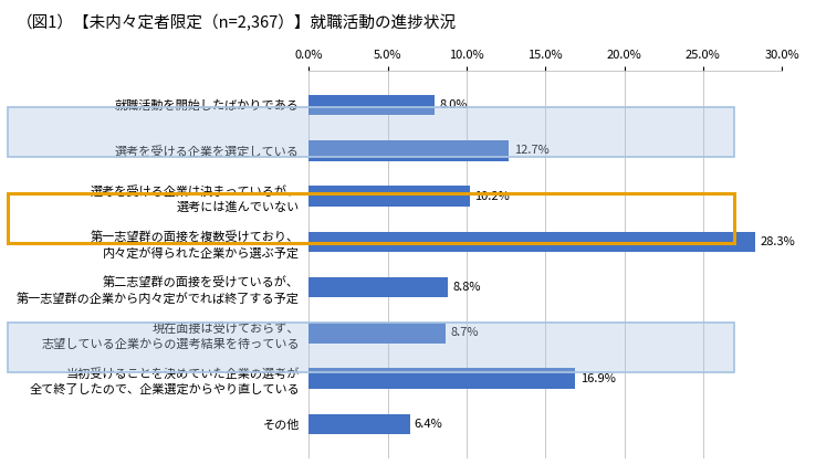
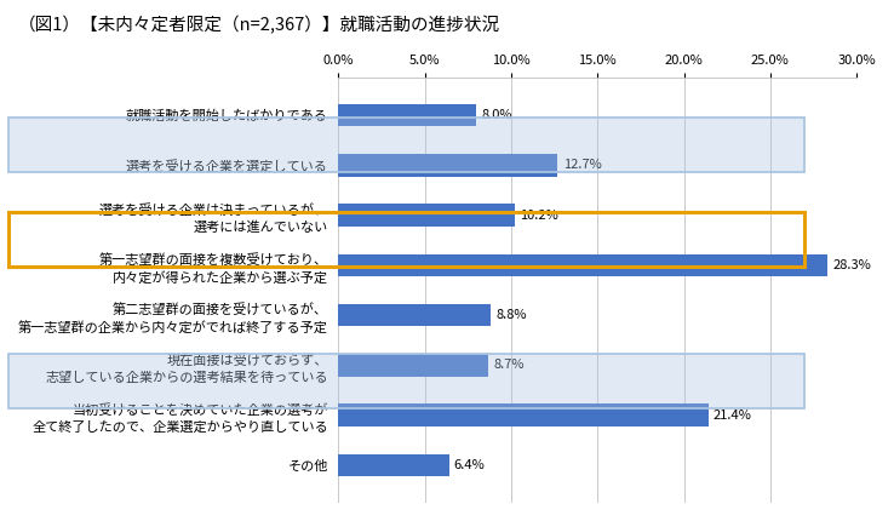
当初受けることを決めていた企業の選考が 全て終了したので、企業選定からやり直している: 16.9% -> 21.4%
